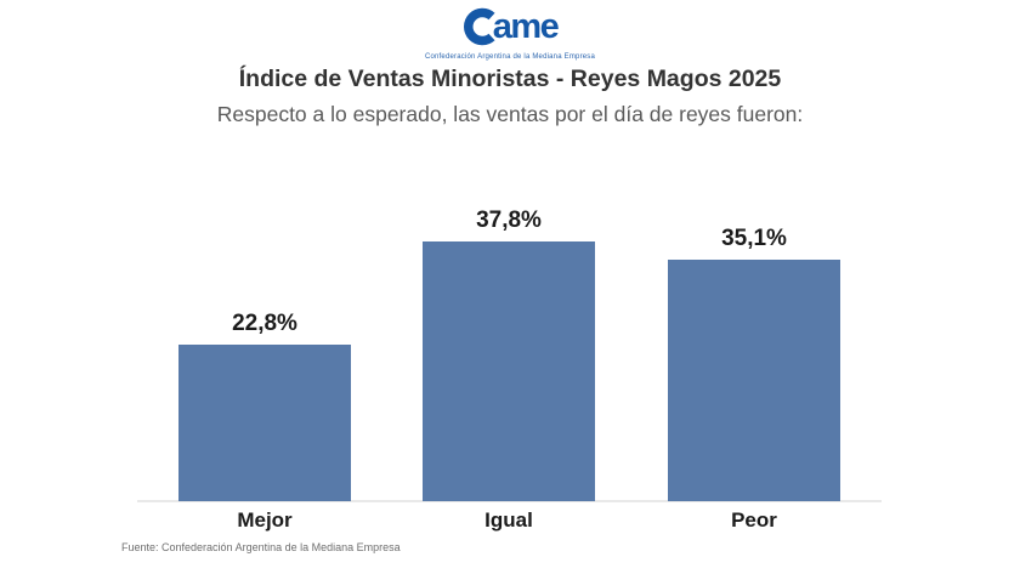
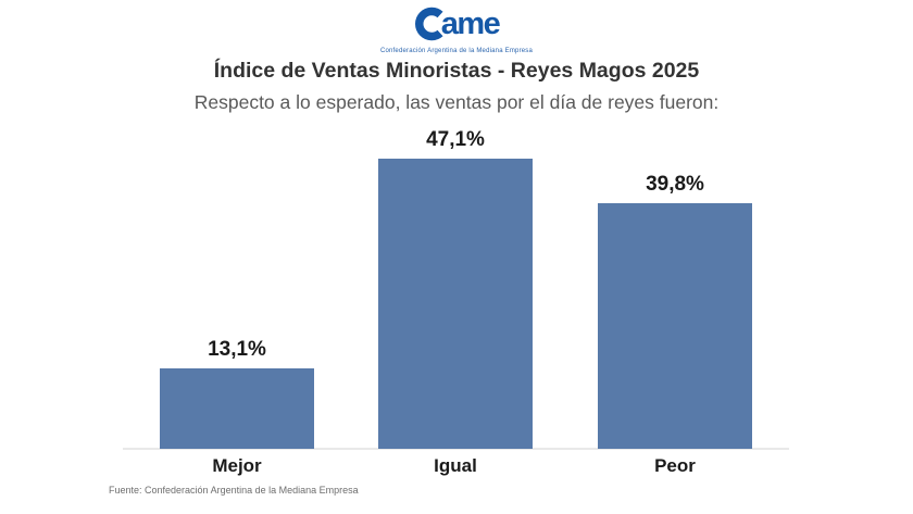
Mejor: 22,8% -> 13,1%
Igual: 37,8% -> 47,1%
Peor: 35,1% -> 39,8%
